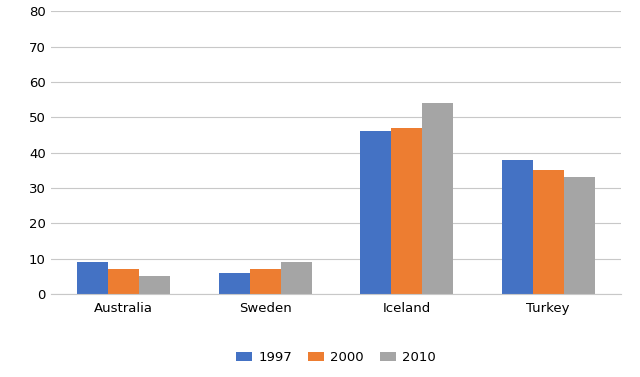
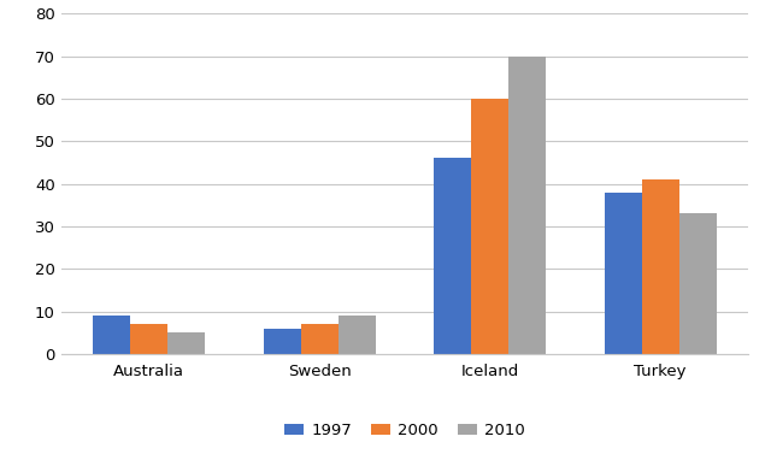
2000/Iceland: 47 -> 60
2010/Iceland: 54 -> 70
2000/Turkey: 35 -> 41
